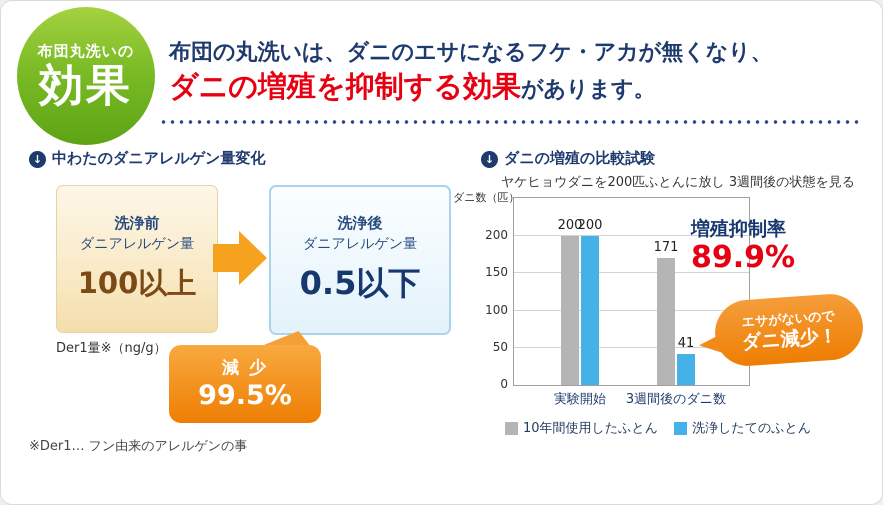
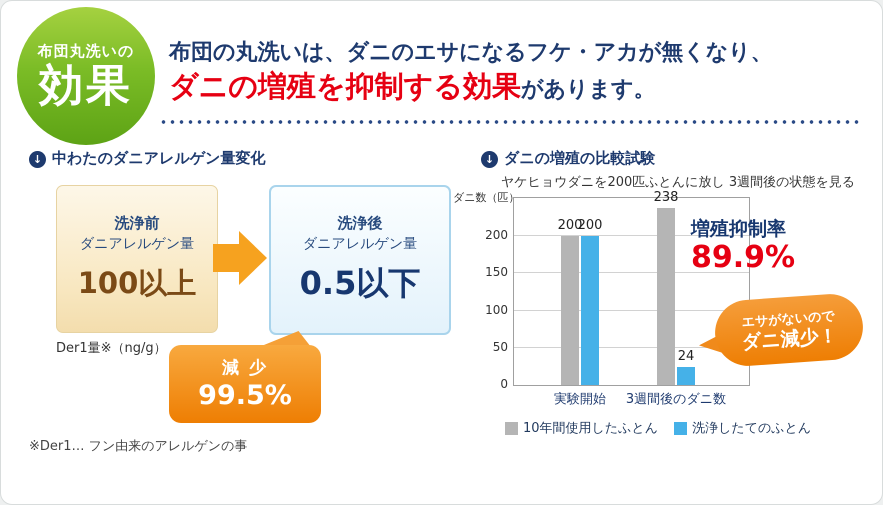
10年間使用したふとん/3週間後のダニ数: 171 -> 238
洗浄したてのふとん/3週間後のダニ数: 41 -> 24
